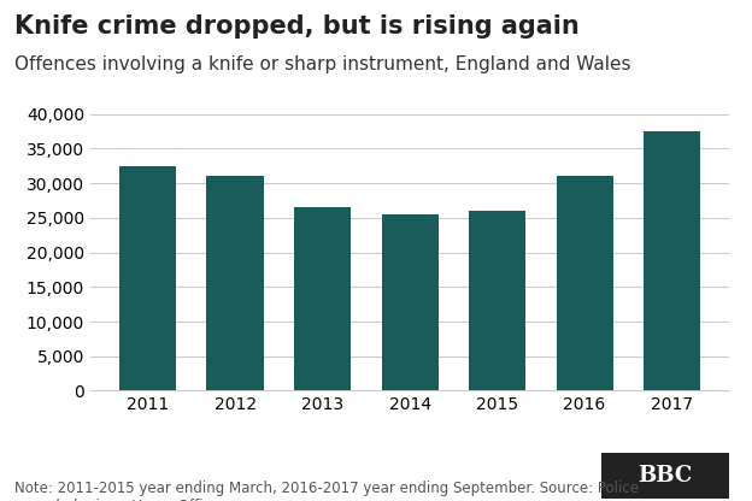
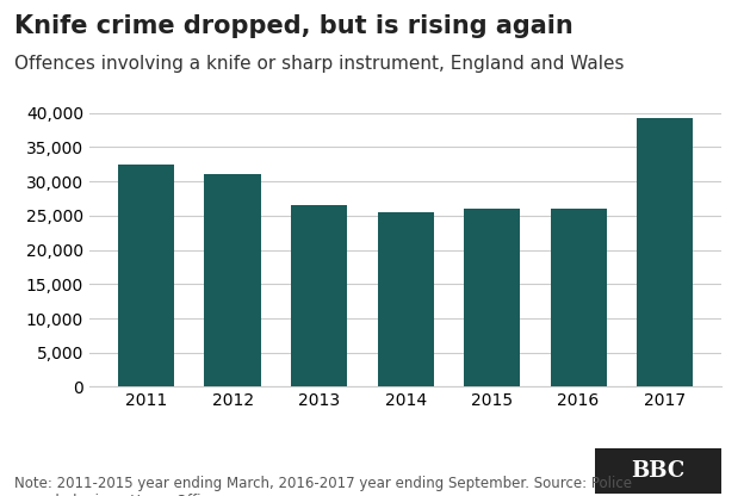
2016: 31,000 -> 26,000
2017: 37,500 -> 39,200
